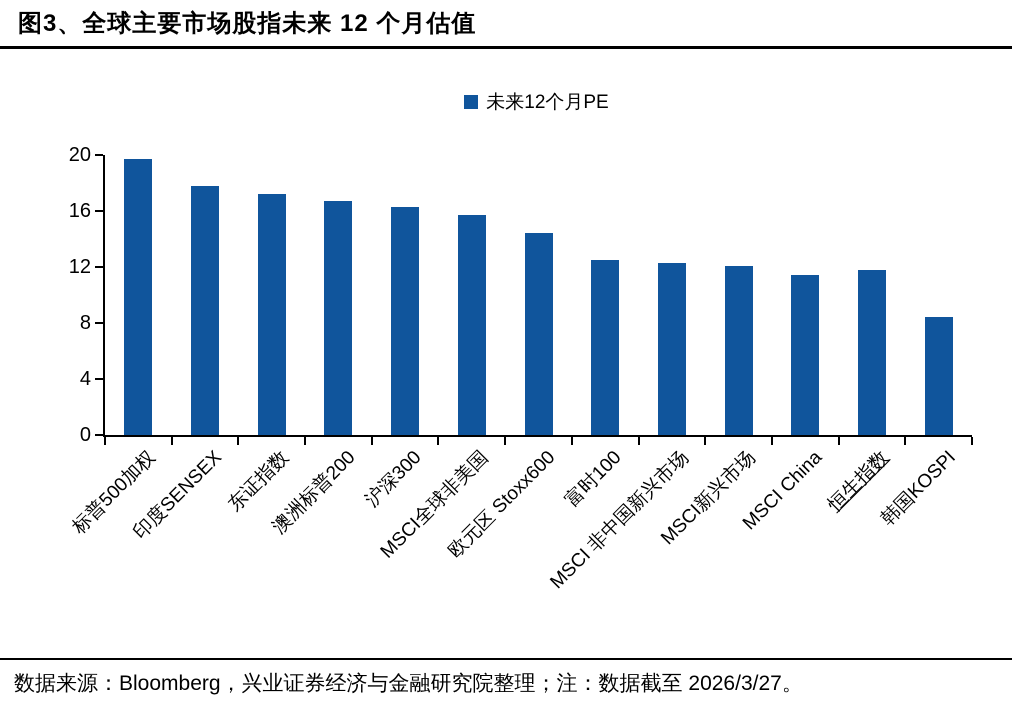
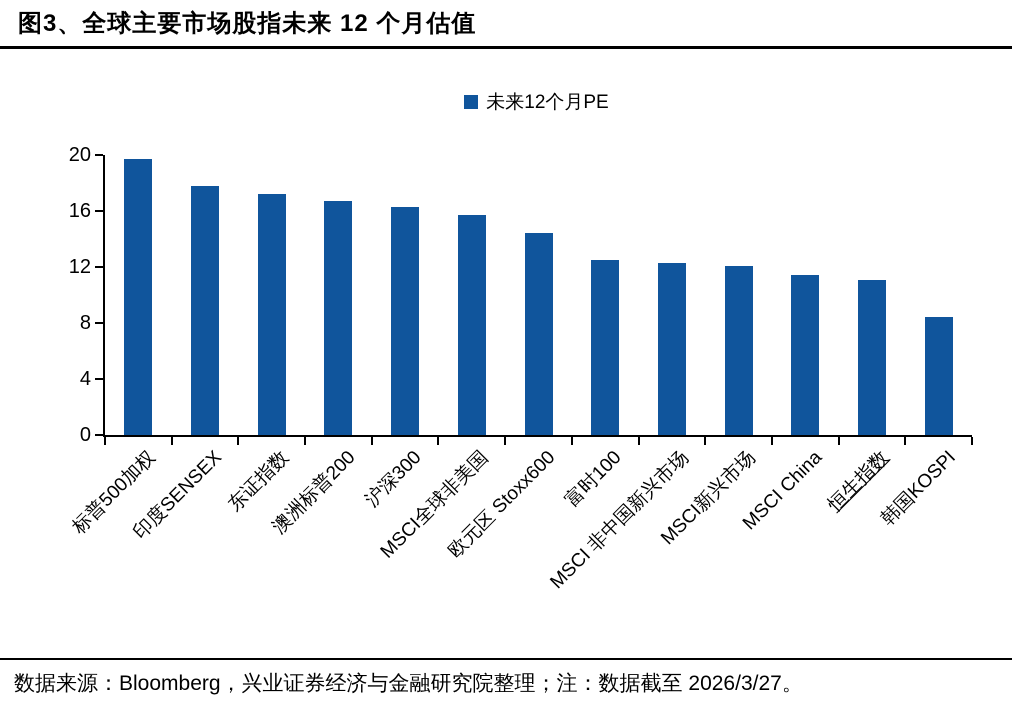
恒生指数: 11.8 -> 11.1
